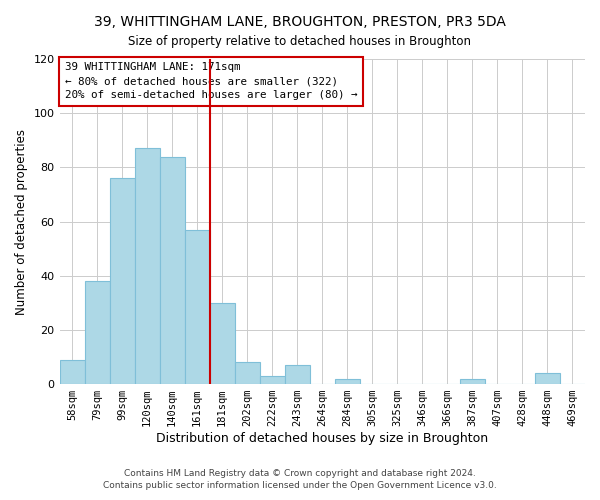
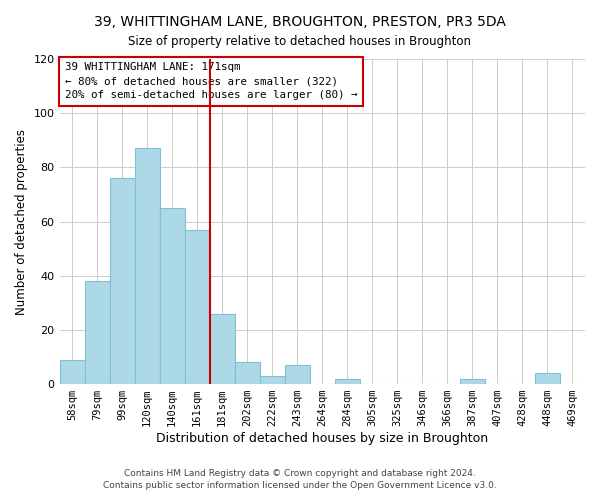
140sqm: 84 -> 65
181sqm: 30 -> 26
